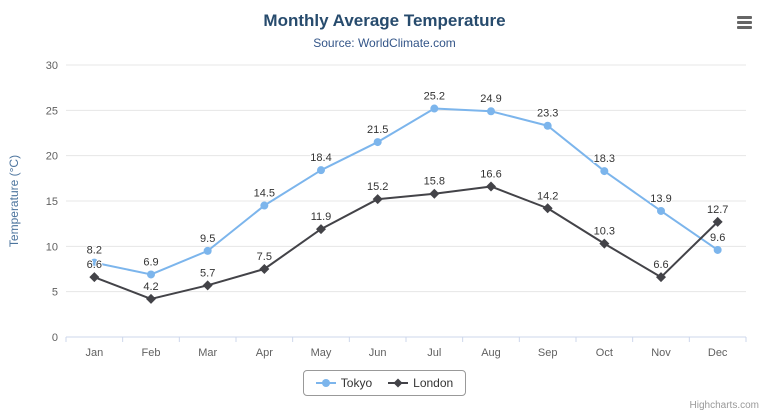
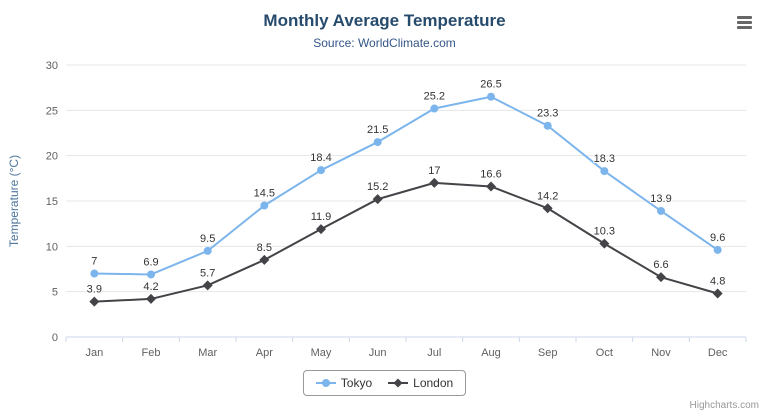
Tokyo/Jan: 8.2 -> 7
London/Jan: 6.6 -> 3.9
London/Apr: 7.5 -> 8.5
London/Jul: 15.8 -> 17
Tokyo/Aug: 24.9 -> 26.5
London/Dec: 12.7 -> 4.8
